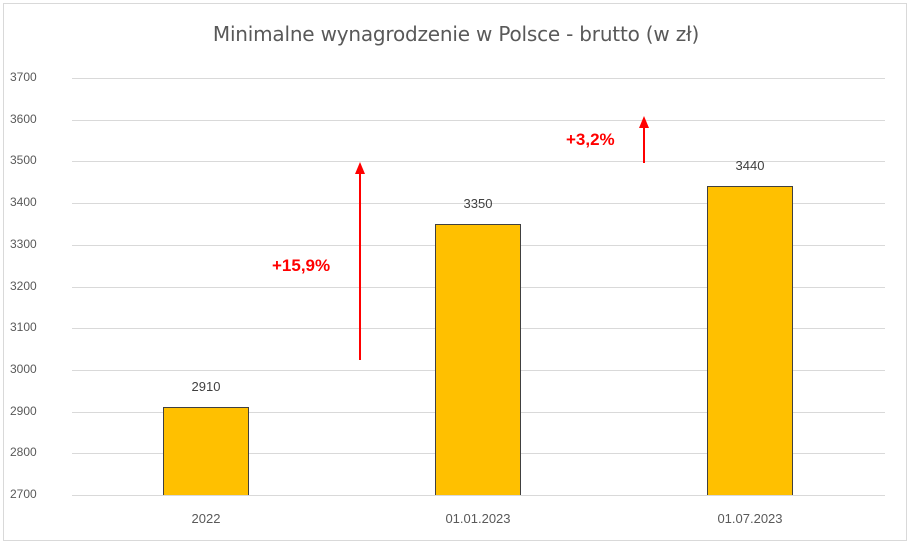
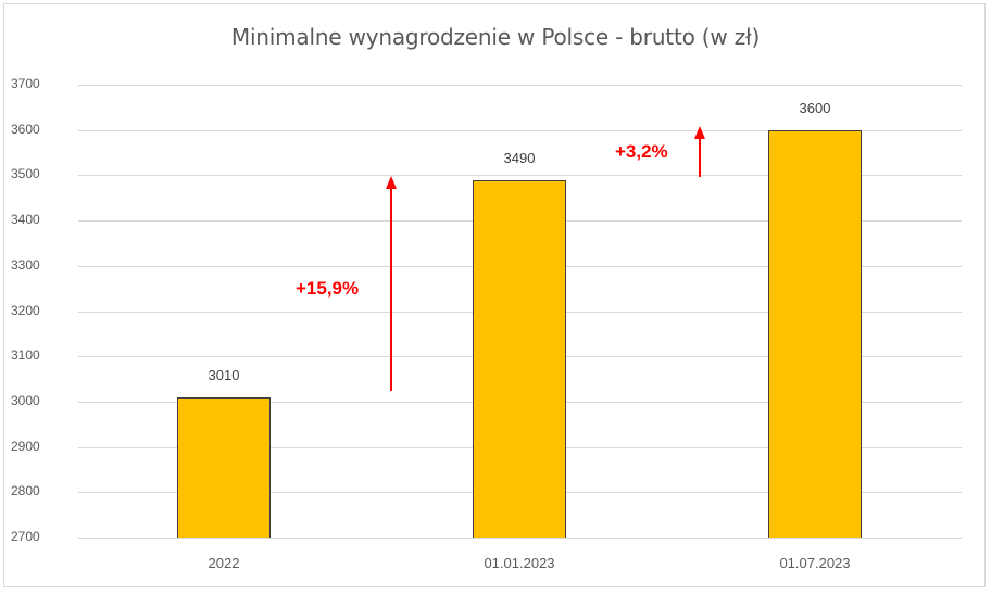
2022: 2910 -> 3010
01.01.2023: 3350 -> 3490
01.07.2023: 3440 -> 3600
